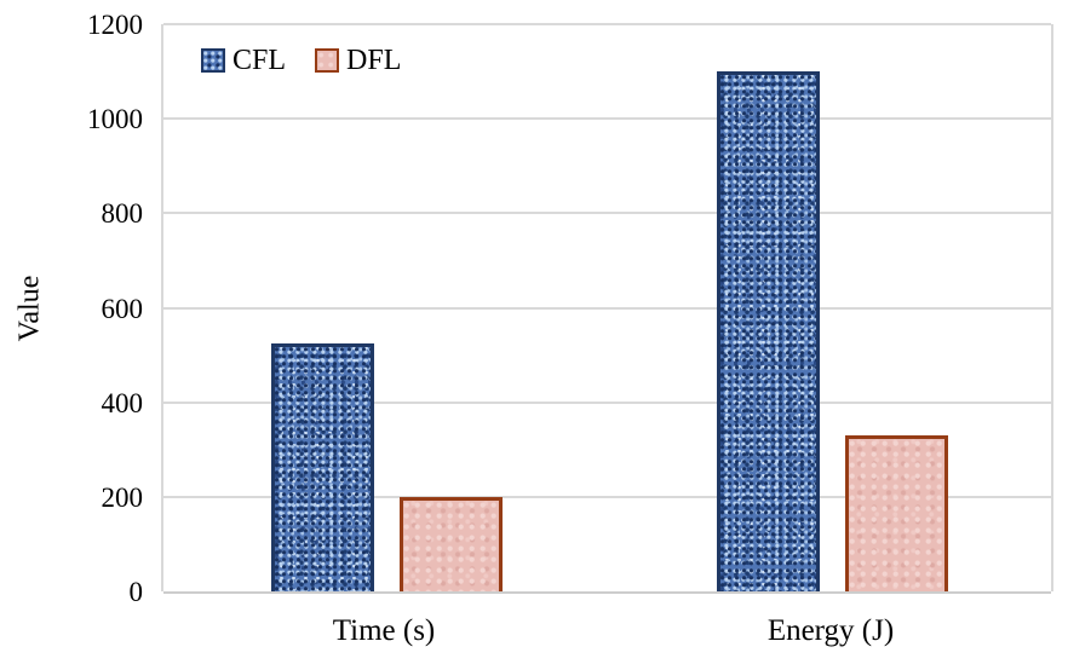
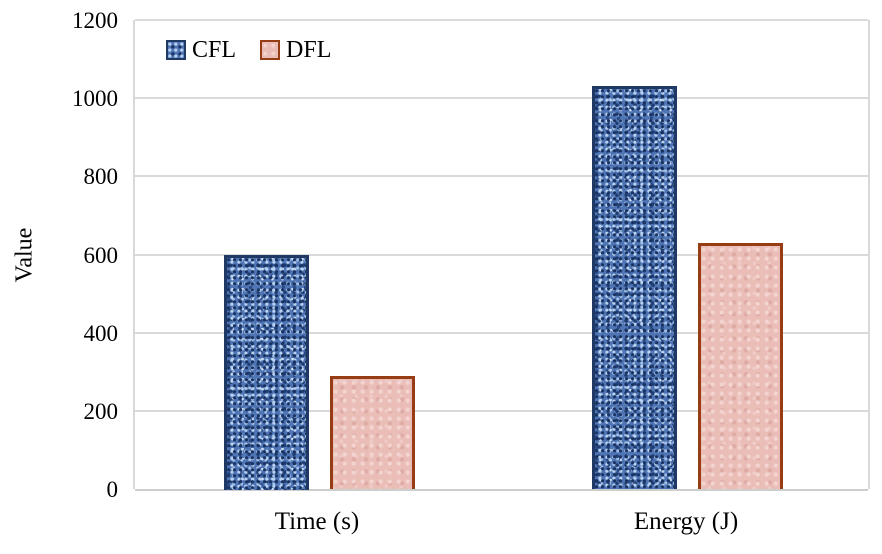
CFL/Time (s): 520 -> 600
DFL/Time (s): 200 -> 290
CFL/Energy (J): 1100 -> 1030
DFL/Energy (J): 330 -> 630
